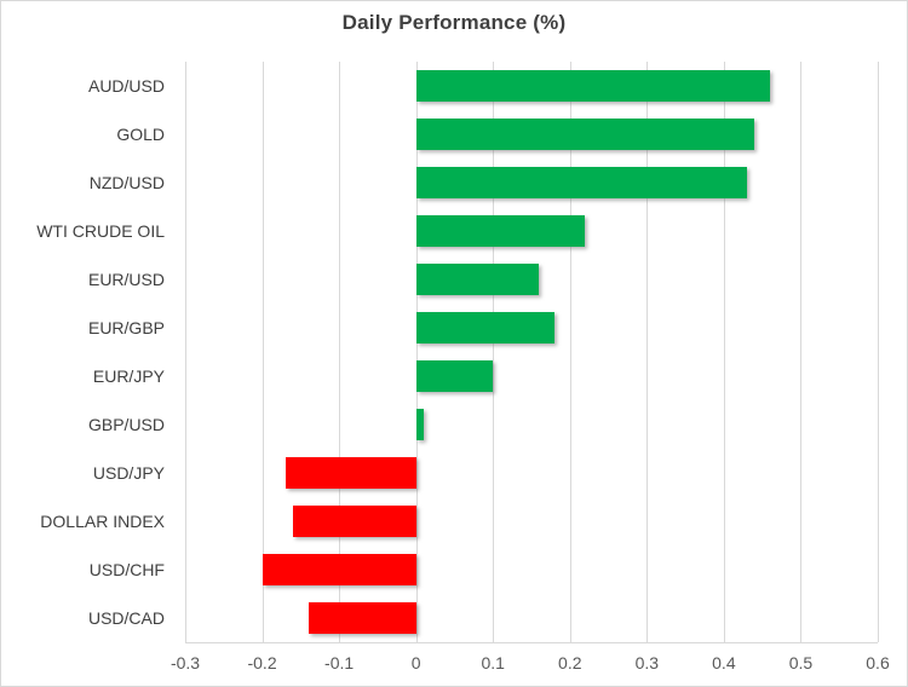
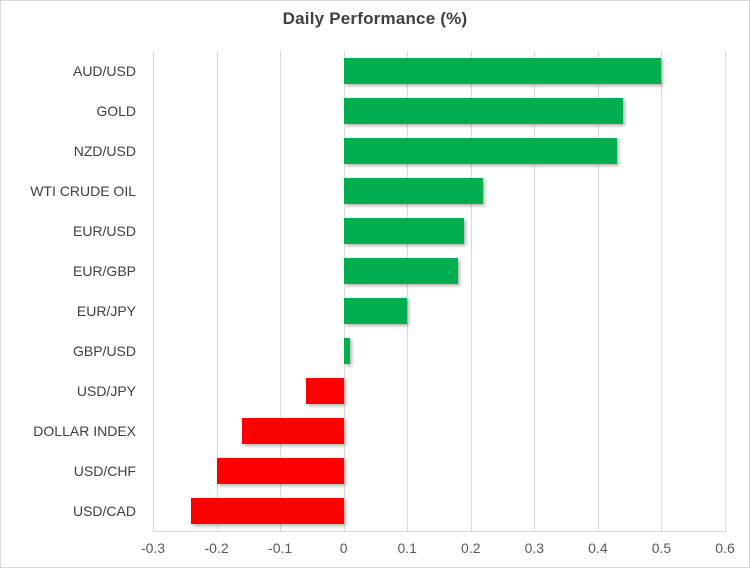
AUD/USD: 0.46 -> 0.50
EUR/USD: 0.16 -> 0.19
USD/JPY: -0.17 -> -0.06
USD/CAD: -0.14 -> -0.24
